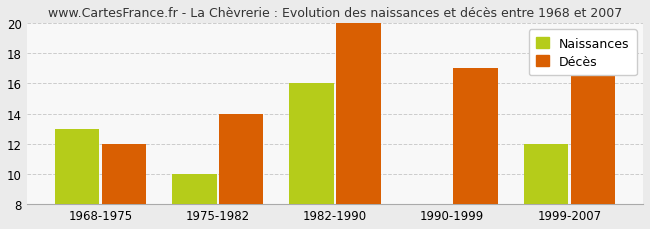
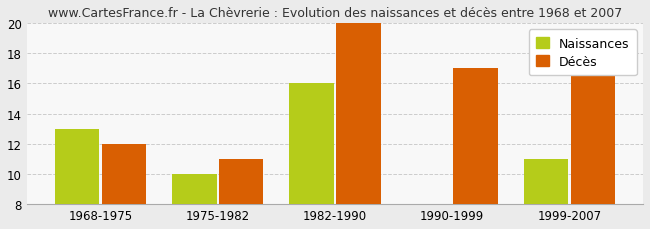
Décès/1975-1982: 14 -> 11
Naissances/1999-2007: 12 -> 11
